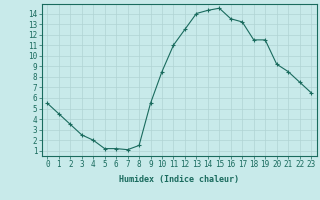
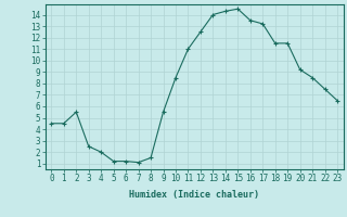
0: 5.5 -> 4.5
2: 3.5 -> 5.5
